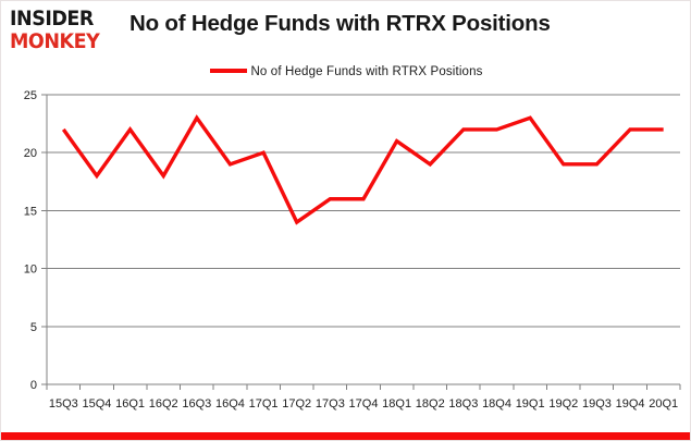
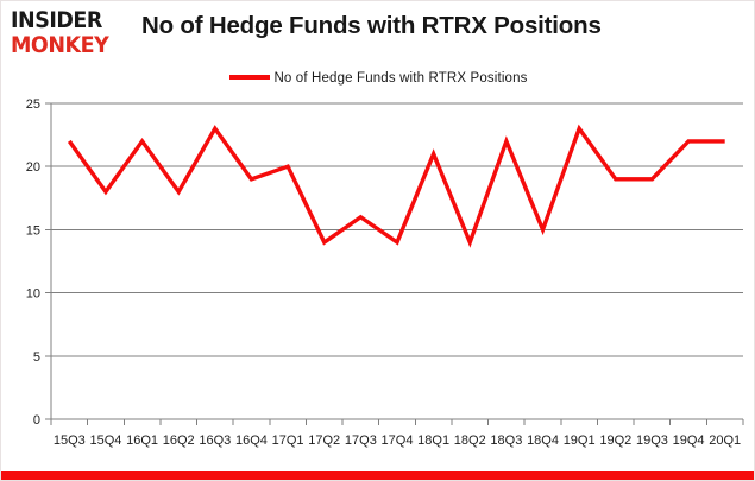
17Q4: 16 -> 14
18Q2: 19 -> 14
18Q4: 22 -> 15
